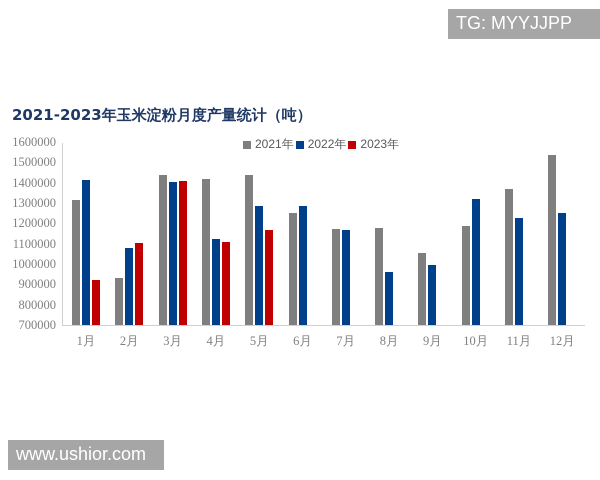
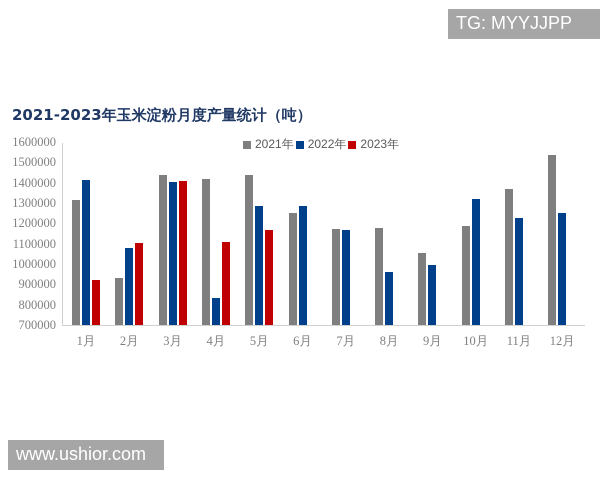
2022年/4月: 1130000 -> 840000
